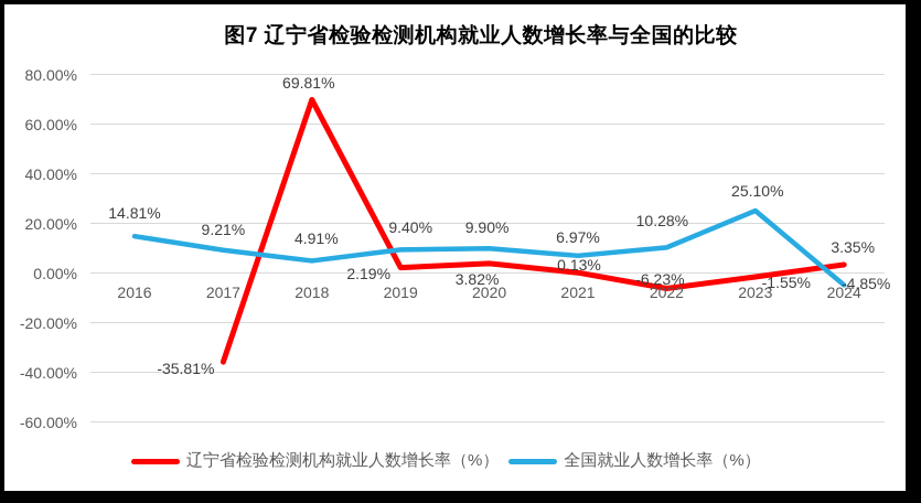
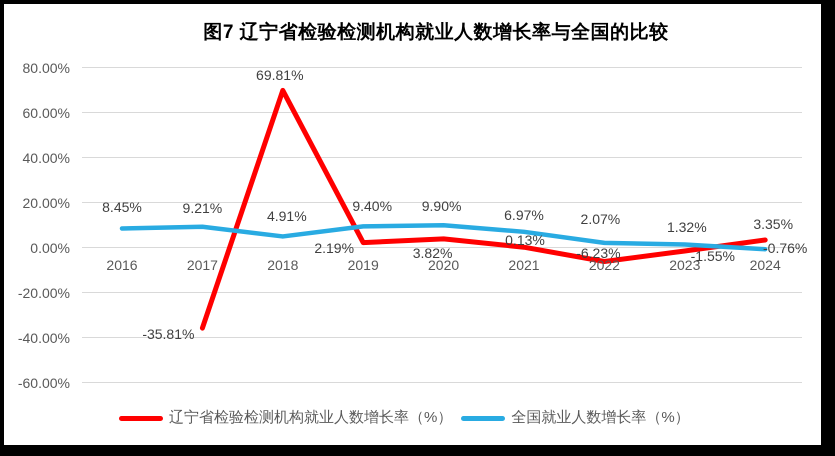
全国就业人数增长率（%）/2016: 14.81% -> 8.45%
全国就业人数增长率（%）/2022: 10.28% -> 2.07%
全国就业人数增长率（%）/2023: 25.10% -> 1.32%
全国就业人数增长率（%）/2024: -4.85% -> -0.76%
